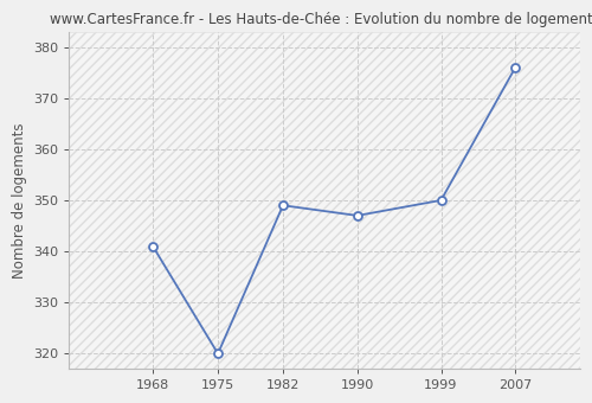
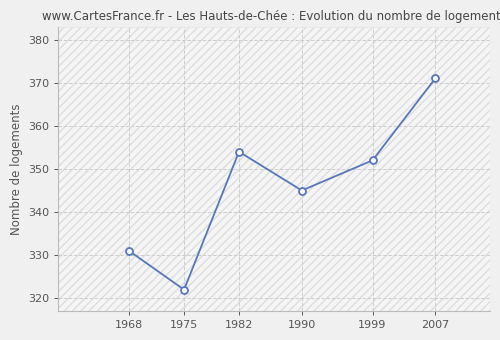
1968: 341 -> 331
1975: 320 -> 322
1982: 349 -> 354
1990: 347 -> 345
1999: 350 -> 352
2007: 376 -> 371
